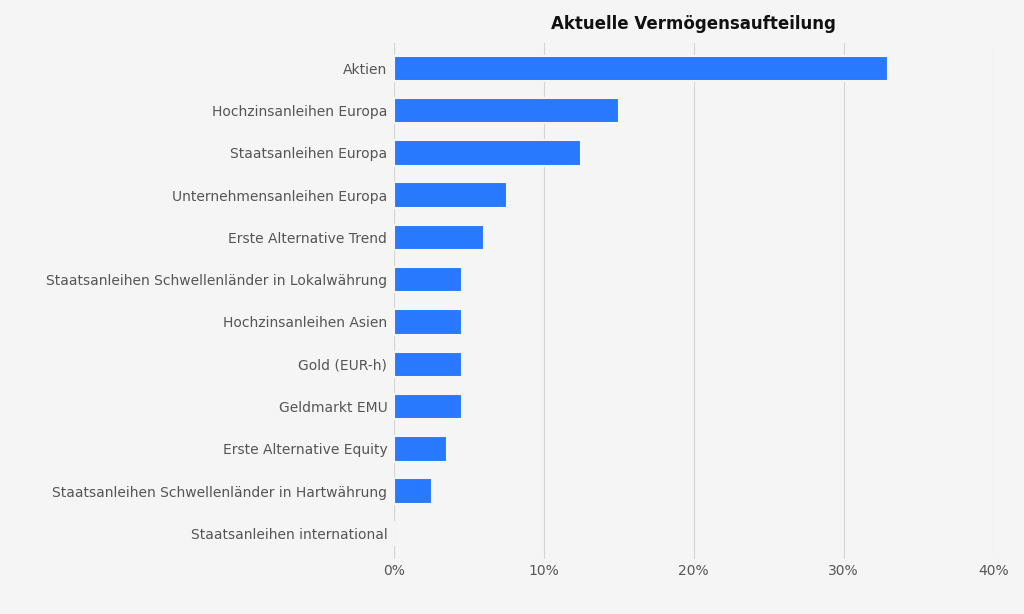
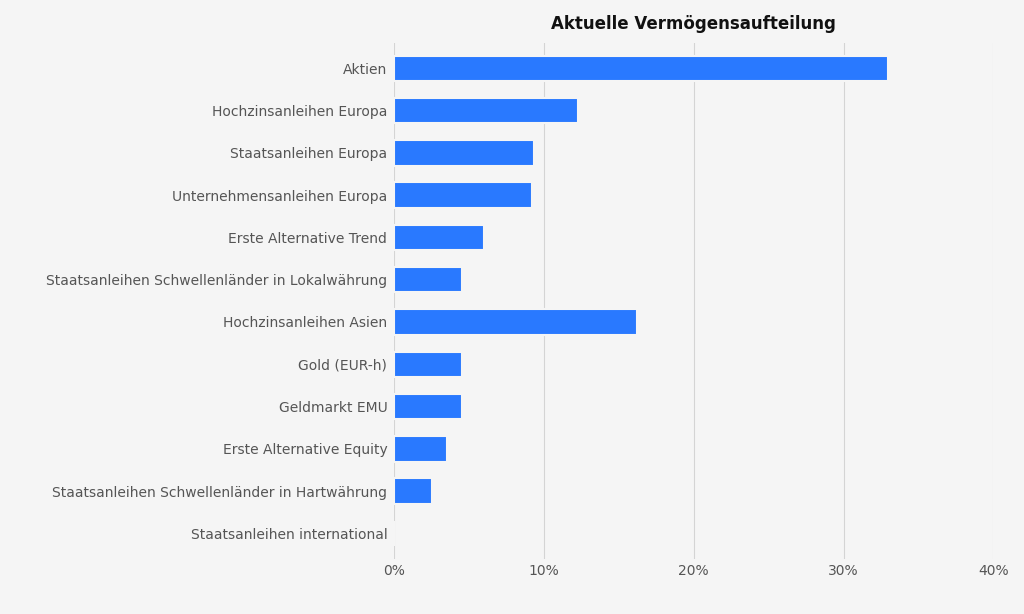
Hochzinsanleihen Europa: 15.0% -> 12.3%
Staatsanleihen Europa: 12.5% -> 9.3%
Unternehmensanleihen Europa: 7.5% -> 9.2%
Hochzinsanleihen Asien: 4.5% -> 16.2%
